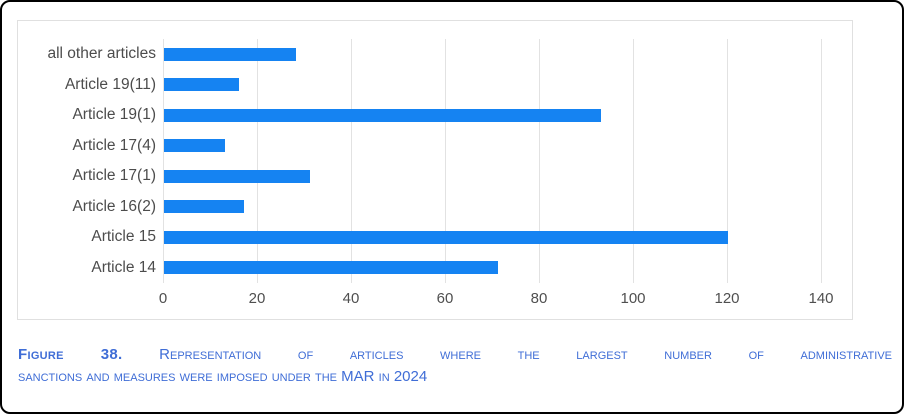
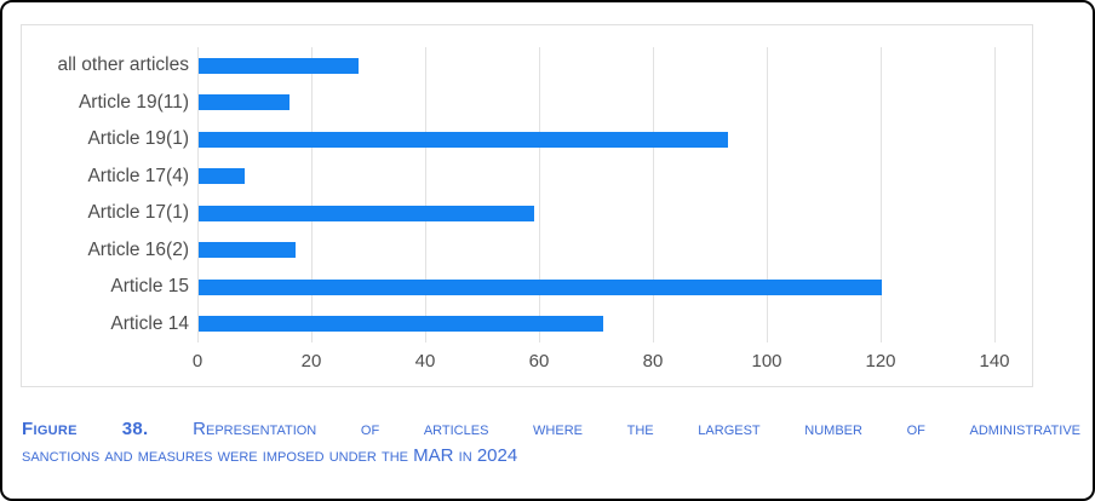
Article 17(4): 13 -> 8
Article 17(1): 31 -> 59
